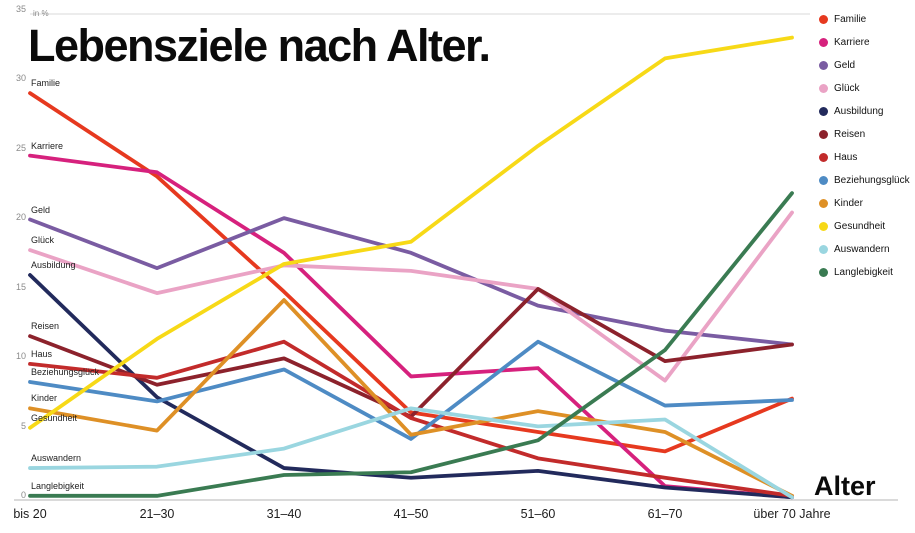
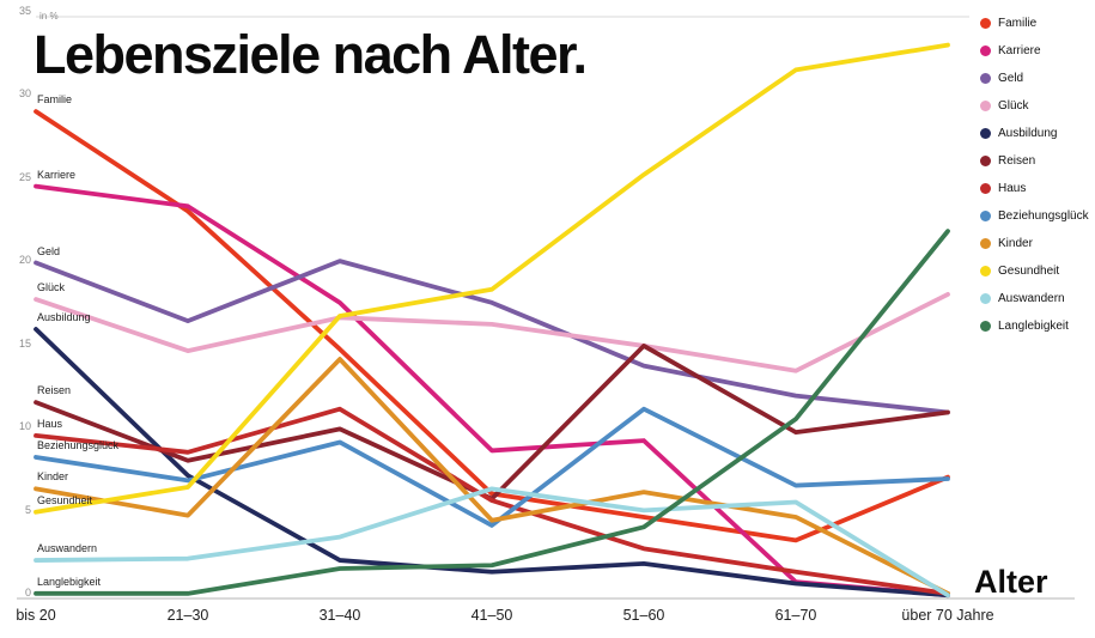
Gesundheit/21–30: 11.6 -> 6.7
Glück/61–70: 8.6 -> 13.7
Glück/über 70 Jahre: 20.7 -> 18.3
